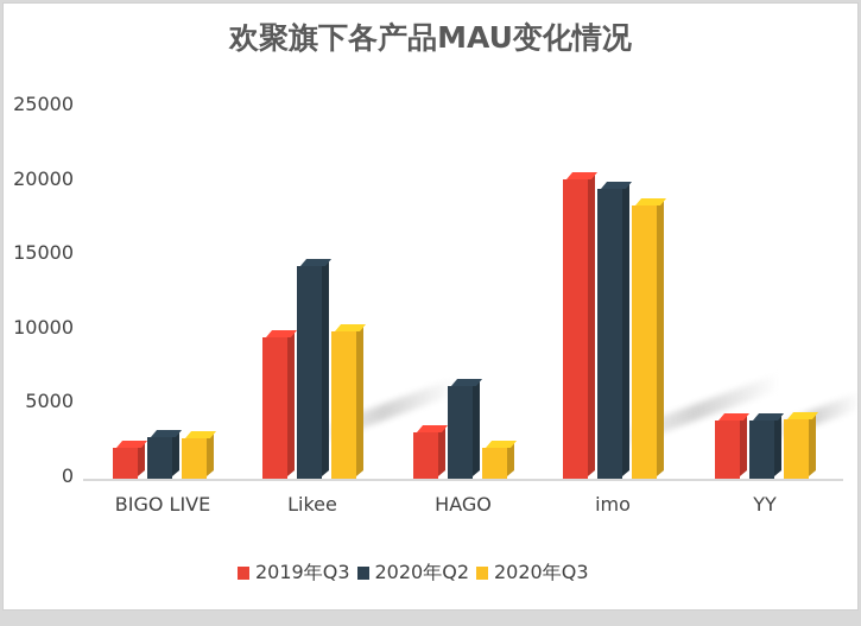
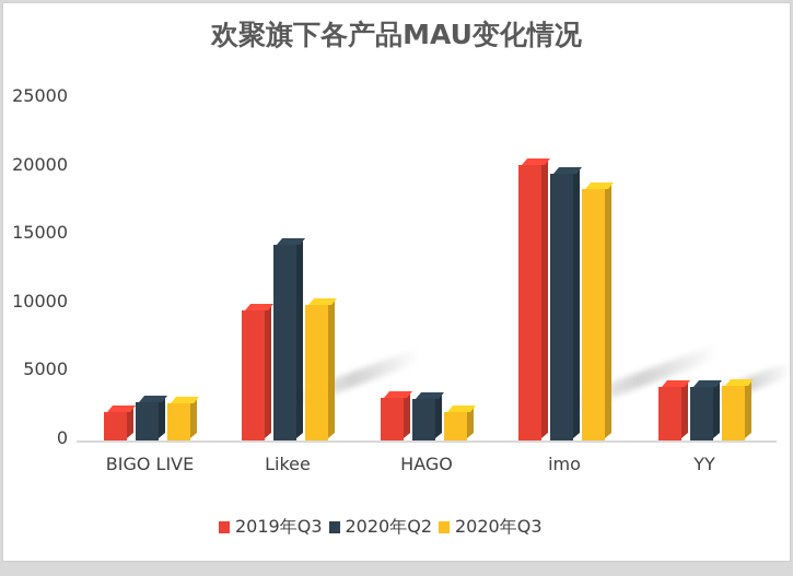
2020年Q2/HAGO: 6200 -> 3000
